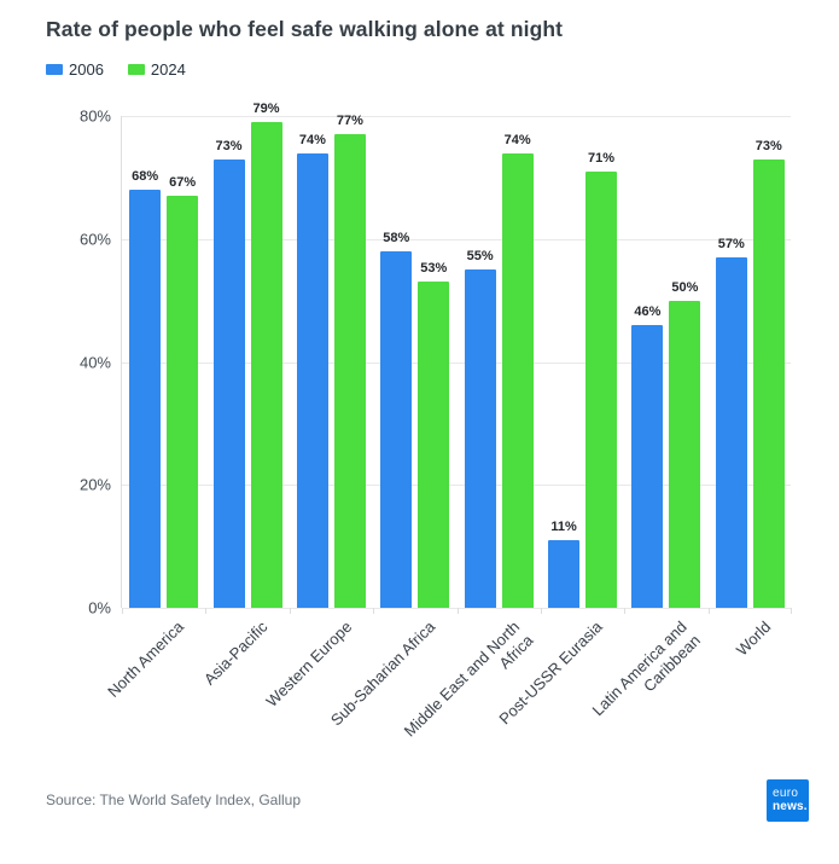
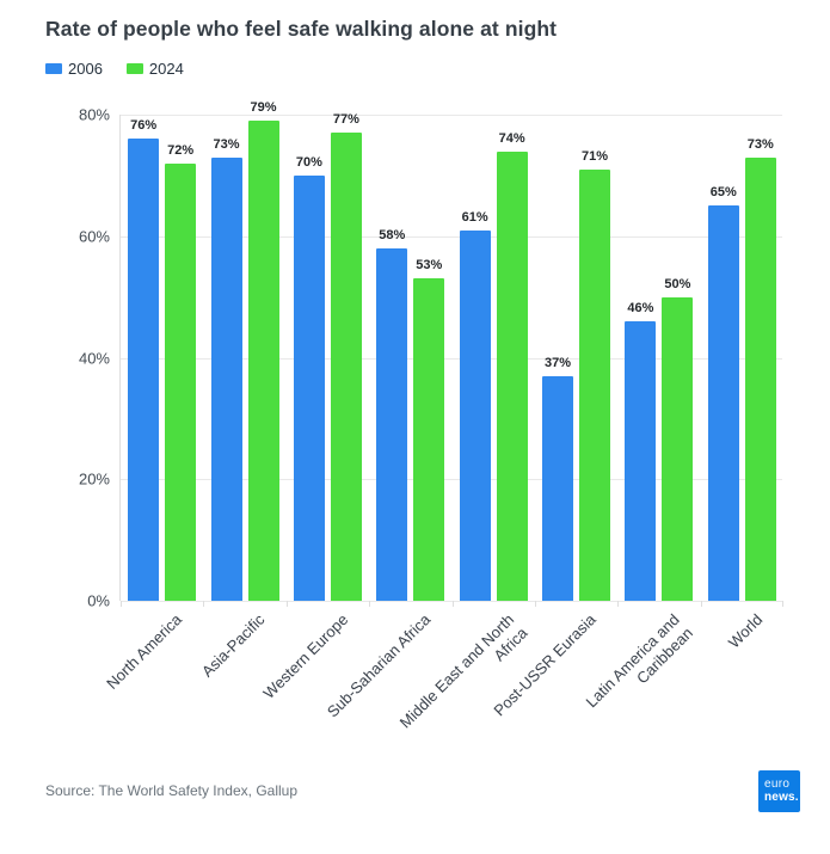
2006/North America: 68% -> 76%
2024/North America: 67% -> 72%
2006/Western Europe: 74% -> 70%
2006/Middle East and North Africa: 55% -> 61%
2006/Post-USSR Eurasia: 11% -> 37%
2006/World: 57% -> 65%
